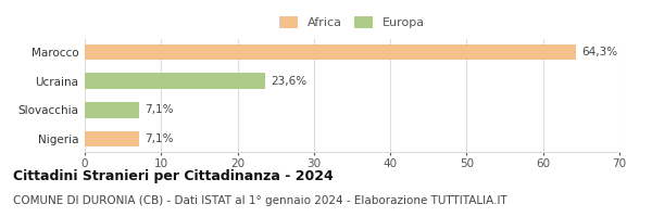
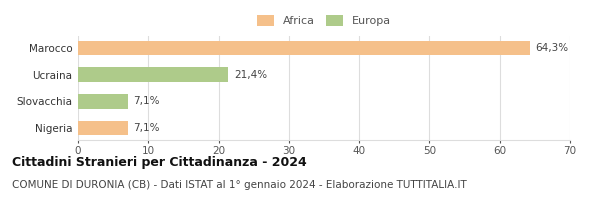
Ucraina: 23,6% -> 21,4%
